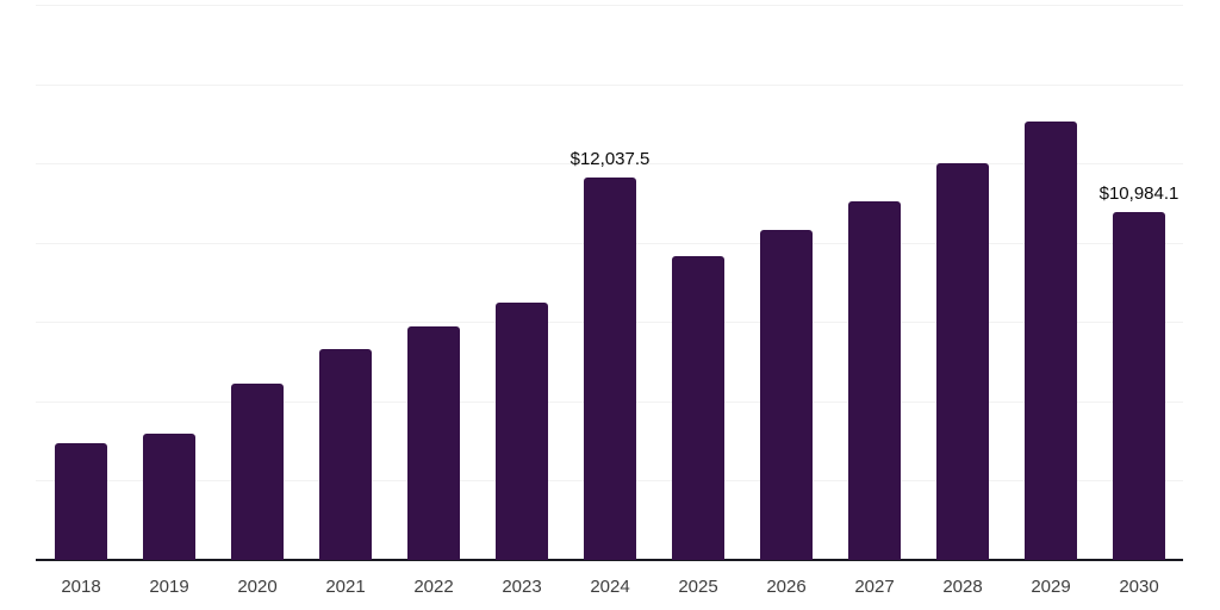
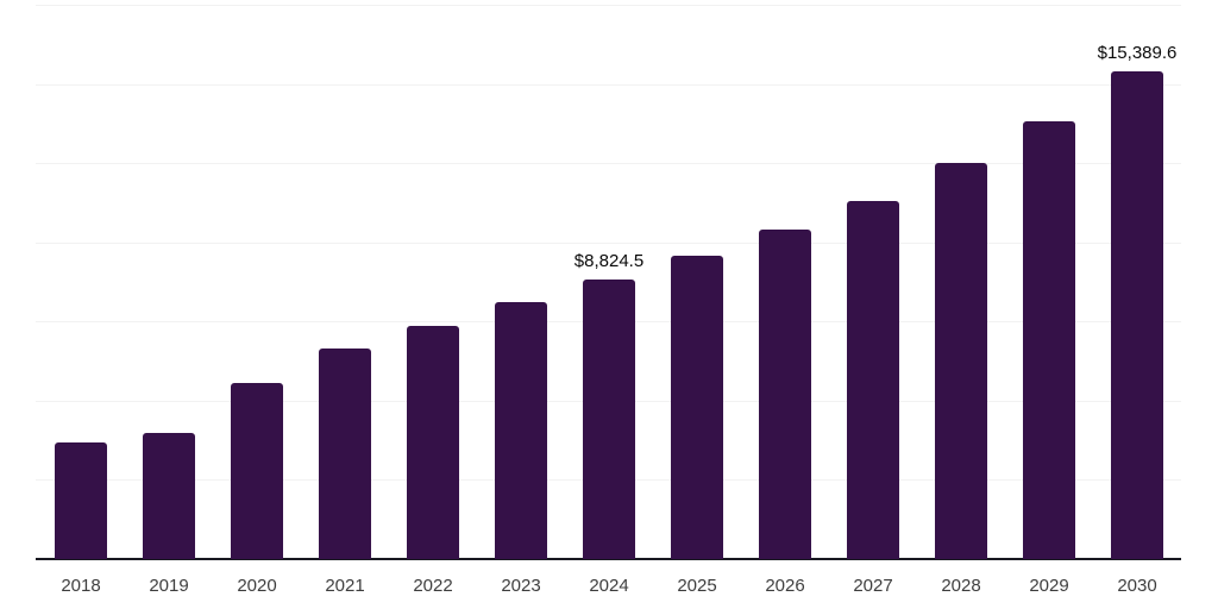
2024: $12,037.5 -> $8,824.5
2030: $10,984.1 -> $15,389.6
